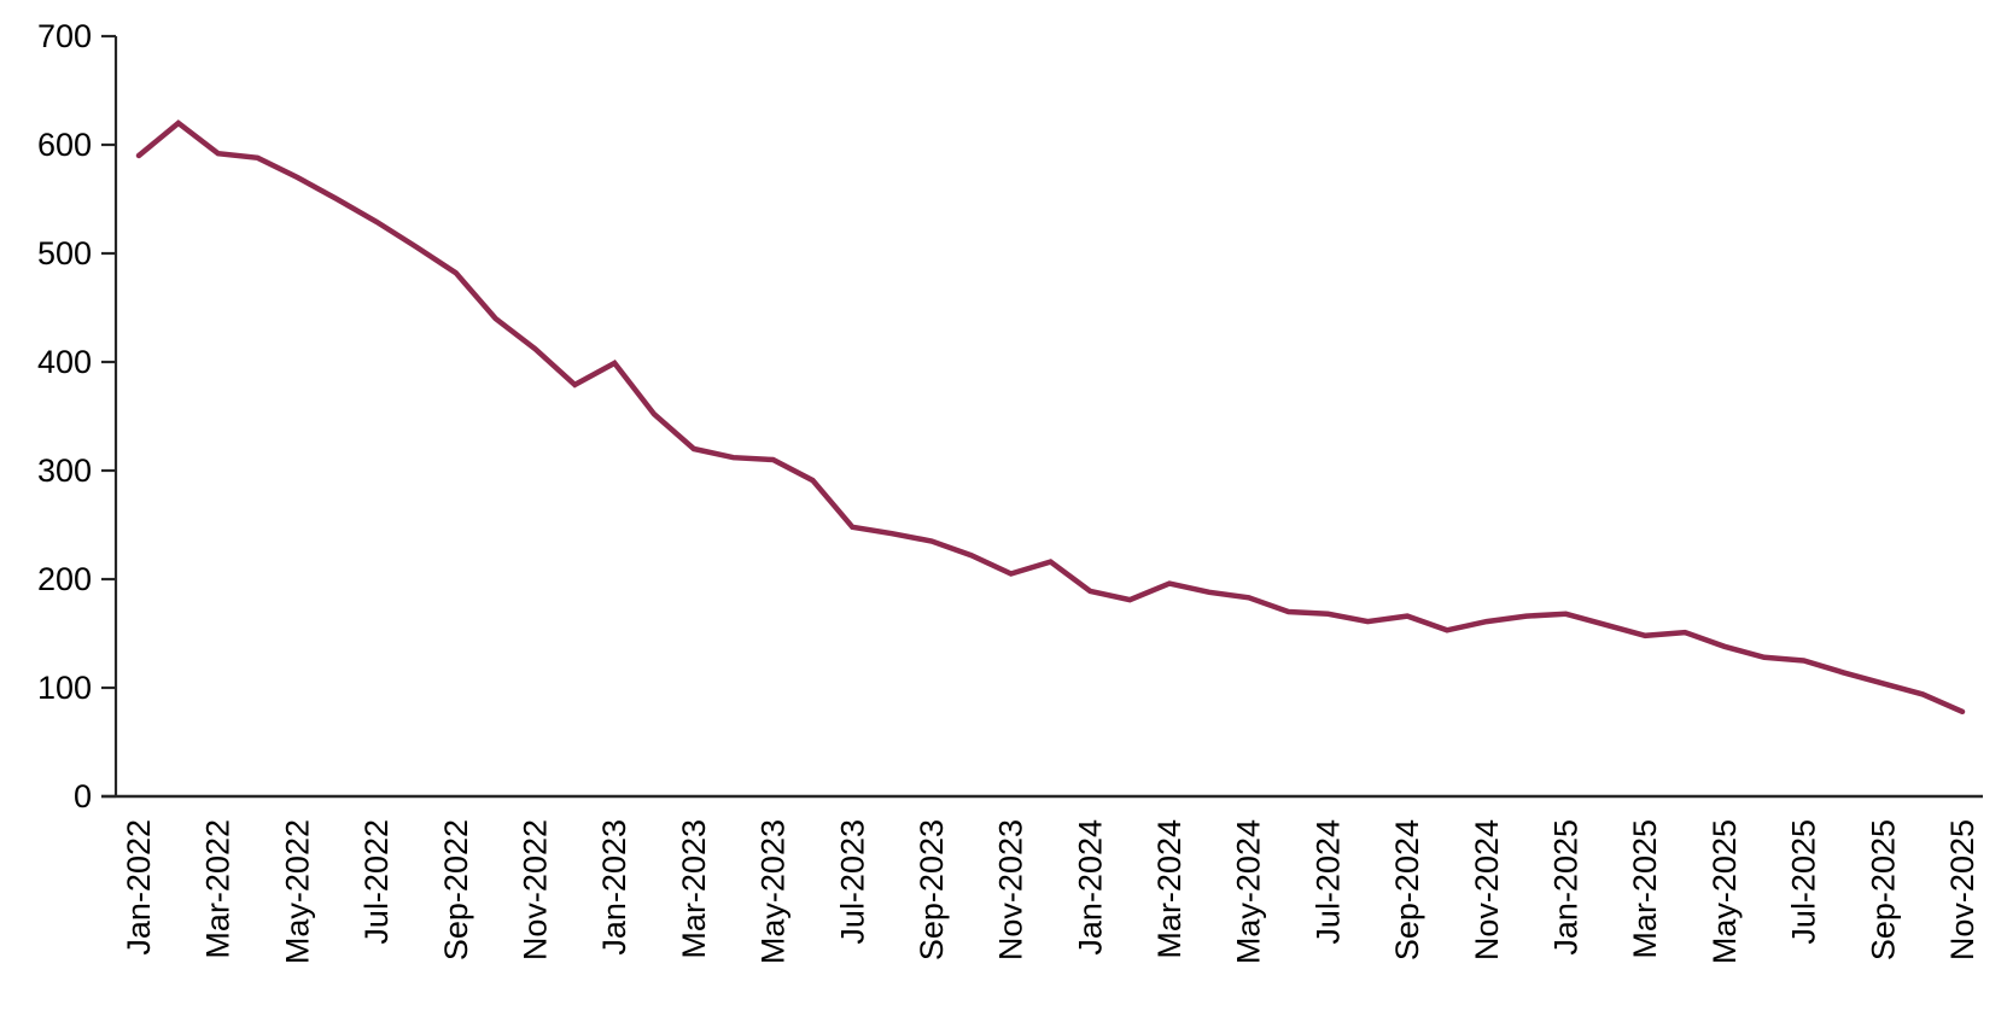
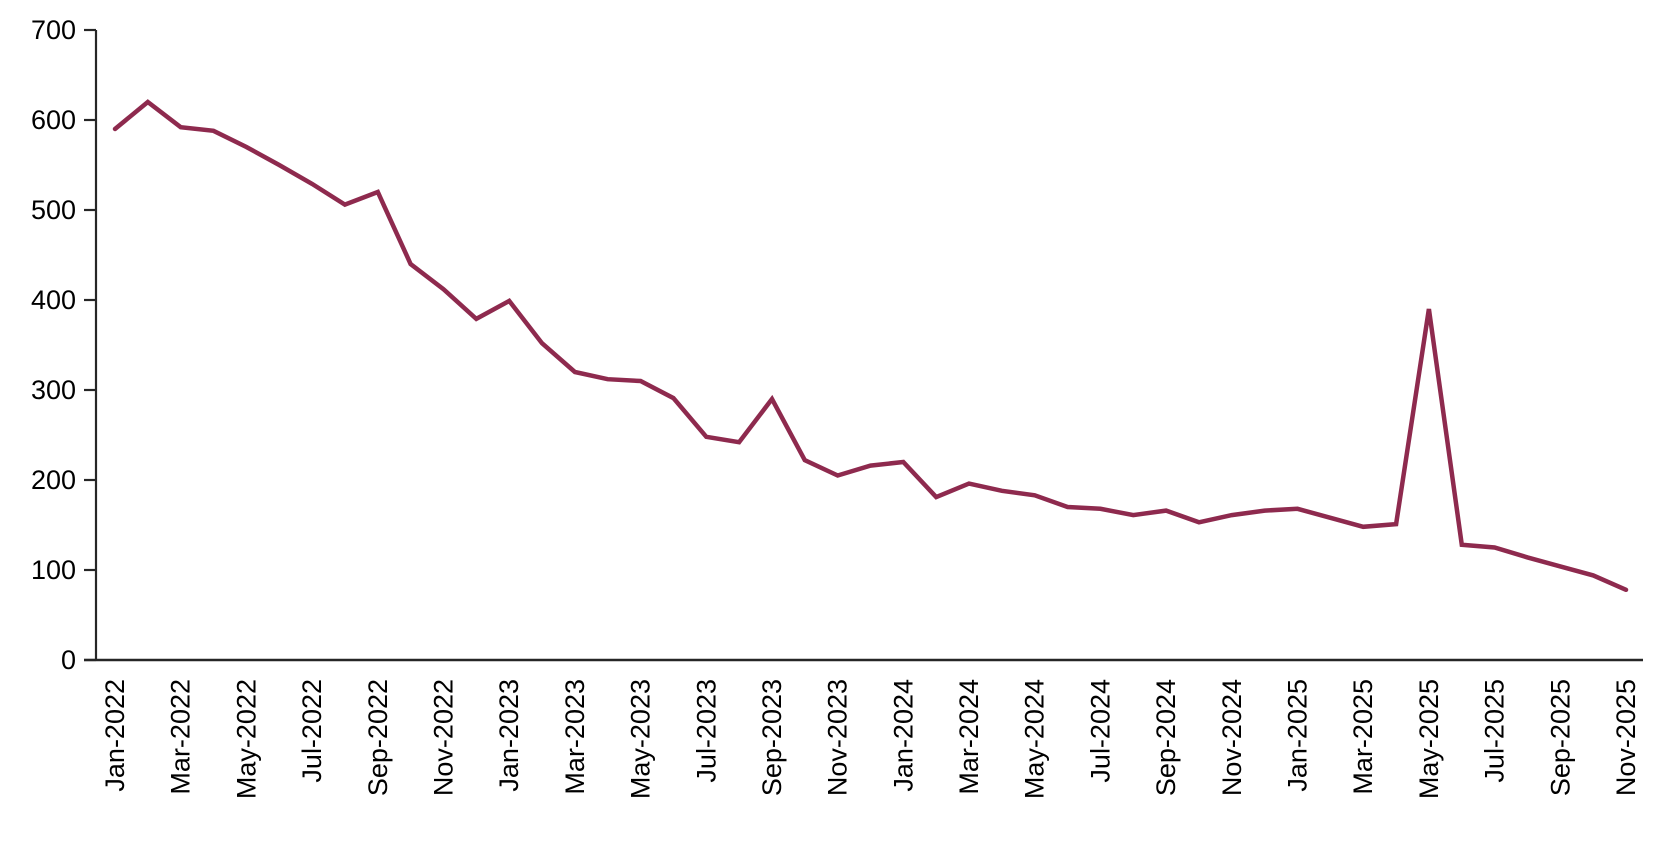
Sep-2022: 480 -> 520
Sep-2023: 240 -> 290
Jan-2024: 190 -> 220
May-2025: 140 -> 390
